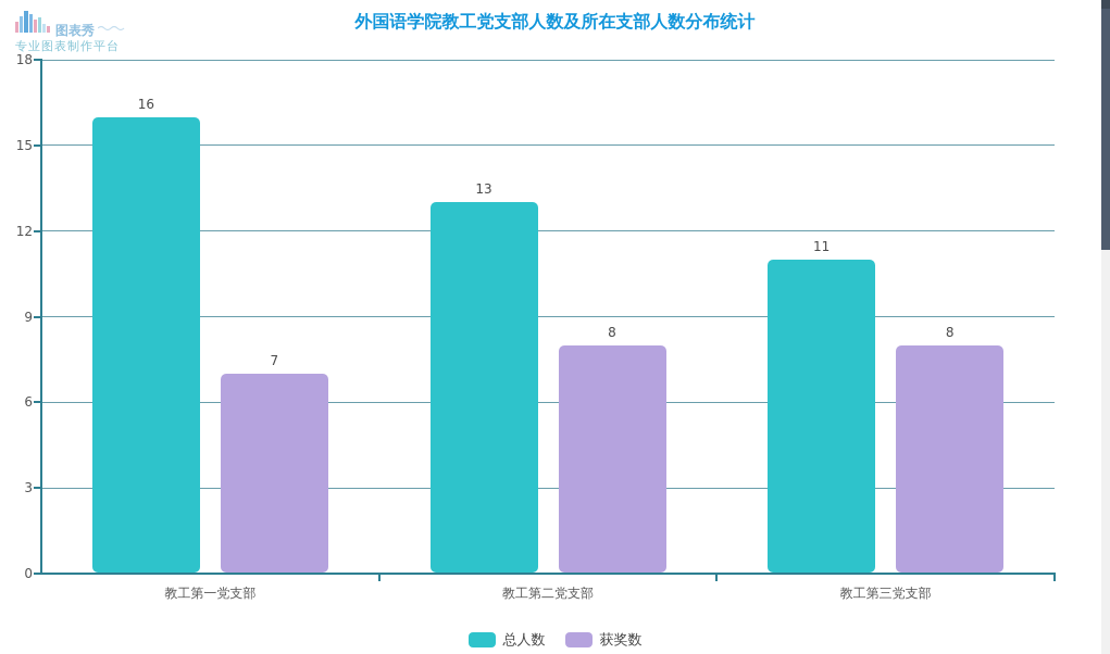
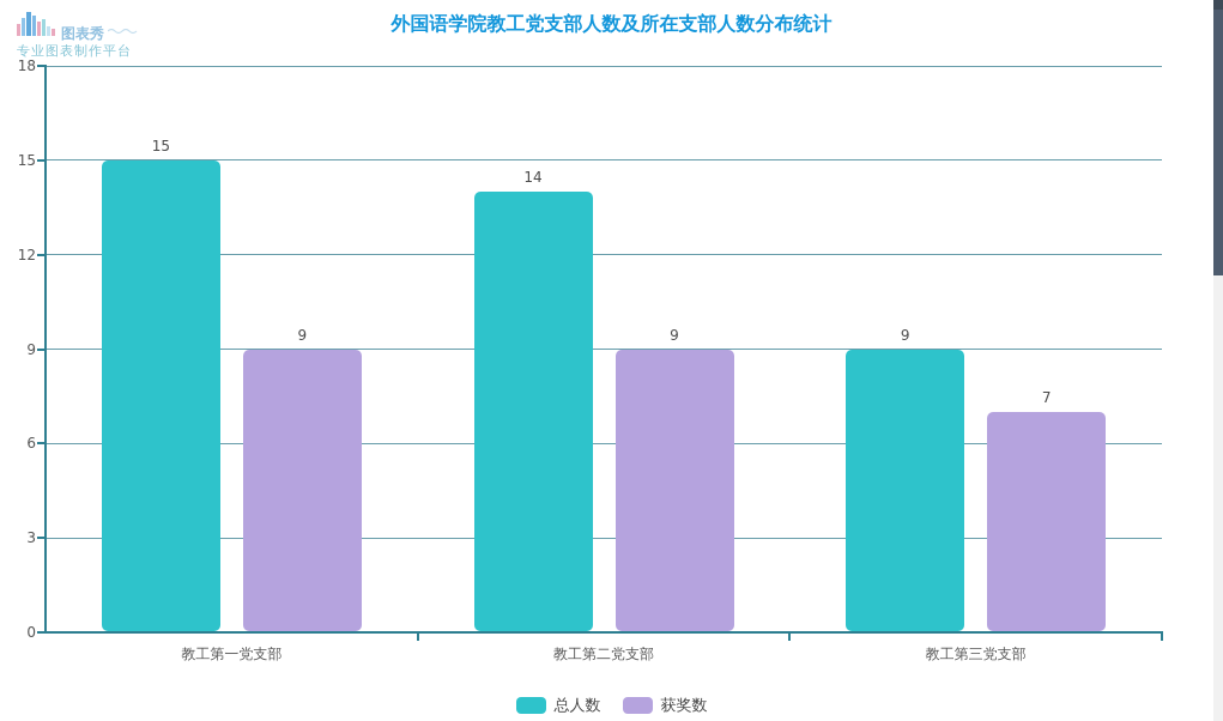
总人数/教工第一党支部: 16 -> 15
获奖数/教工第一党支部: 7 -> 9
总人数/教工第二党支部: 13 -> 14
获奖数/教工第二党支部: 8 -> 9
总人数/教工第三党支部: 11 -> 9
获奖数/教工第三党支部: 8 -> 7
